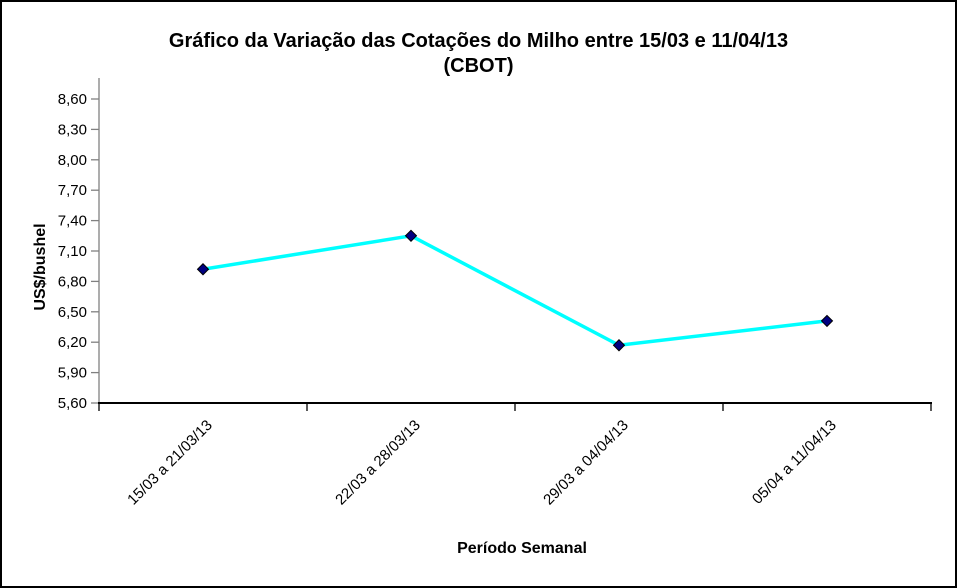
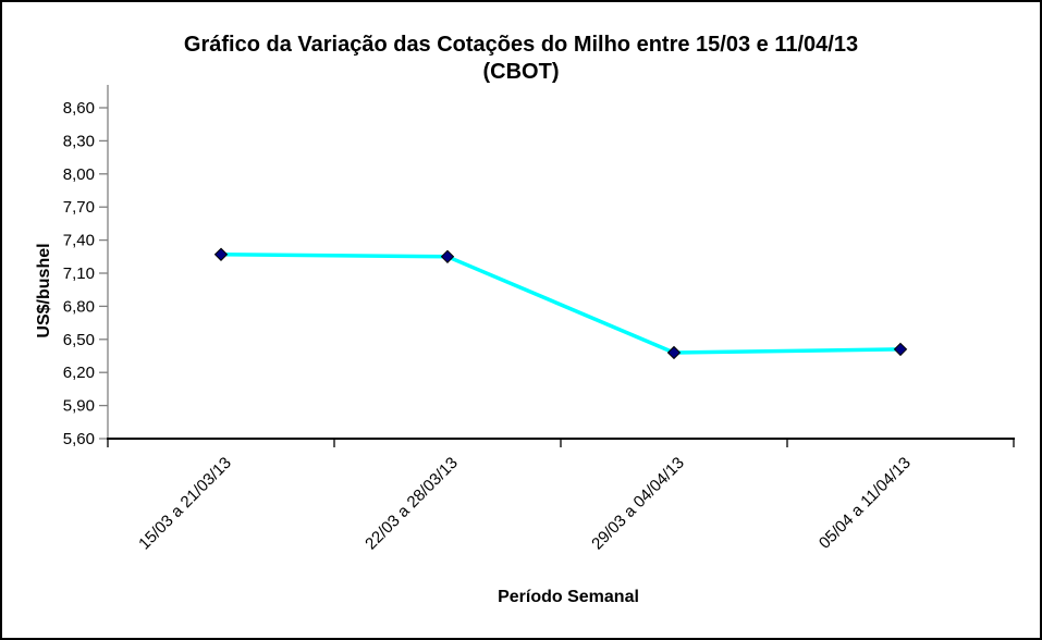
15/03 a 21/03/13: 6,92 -> 7,27
29/03 a 04/04/13: 6,17 -> 6,38
